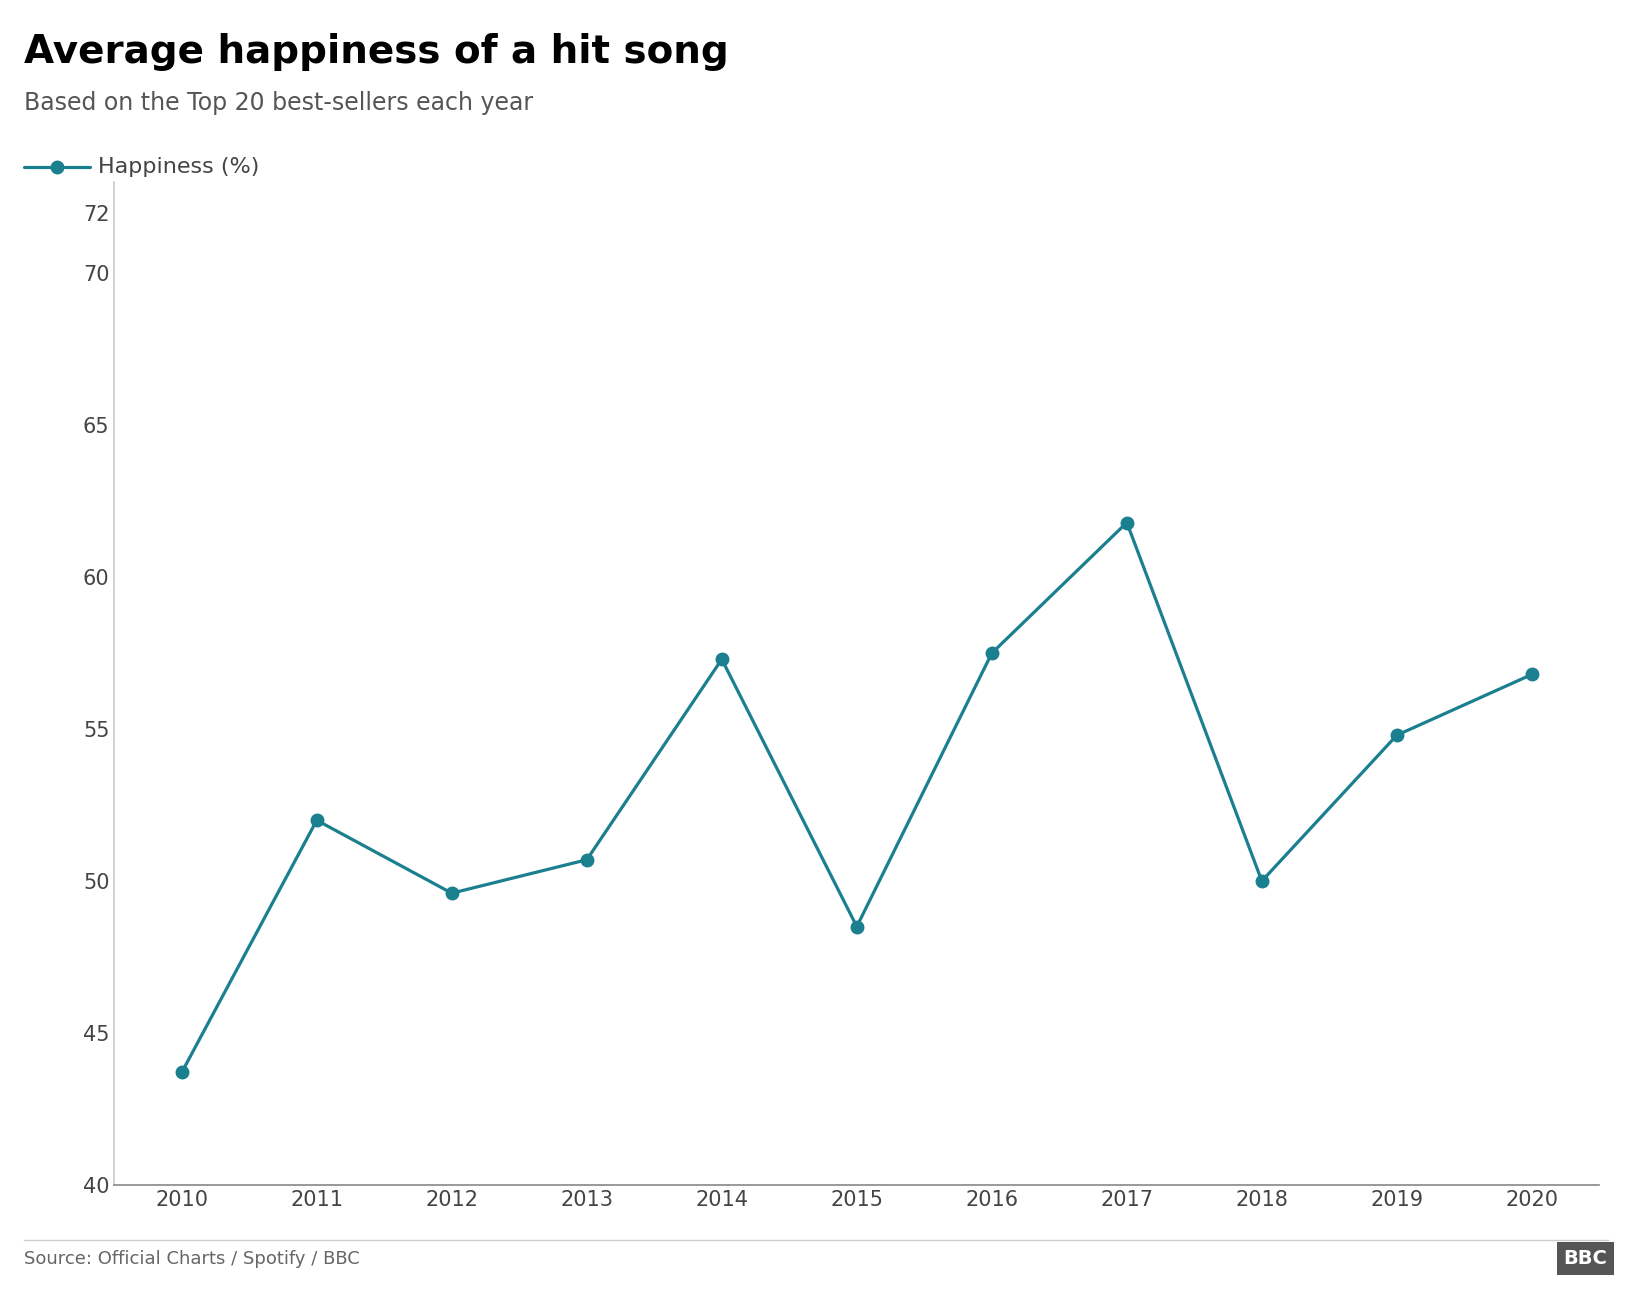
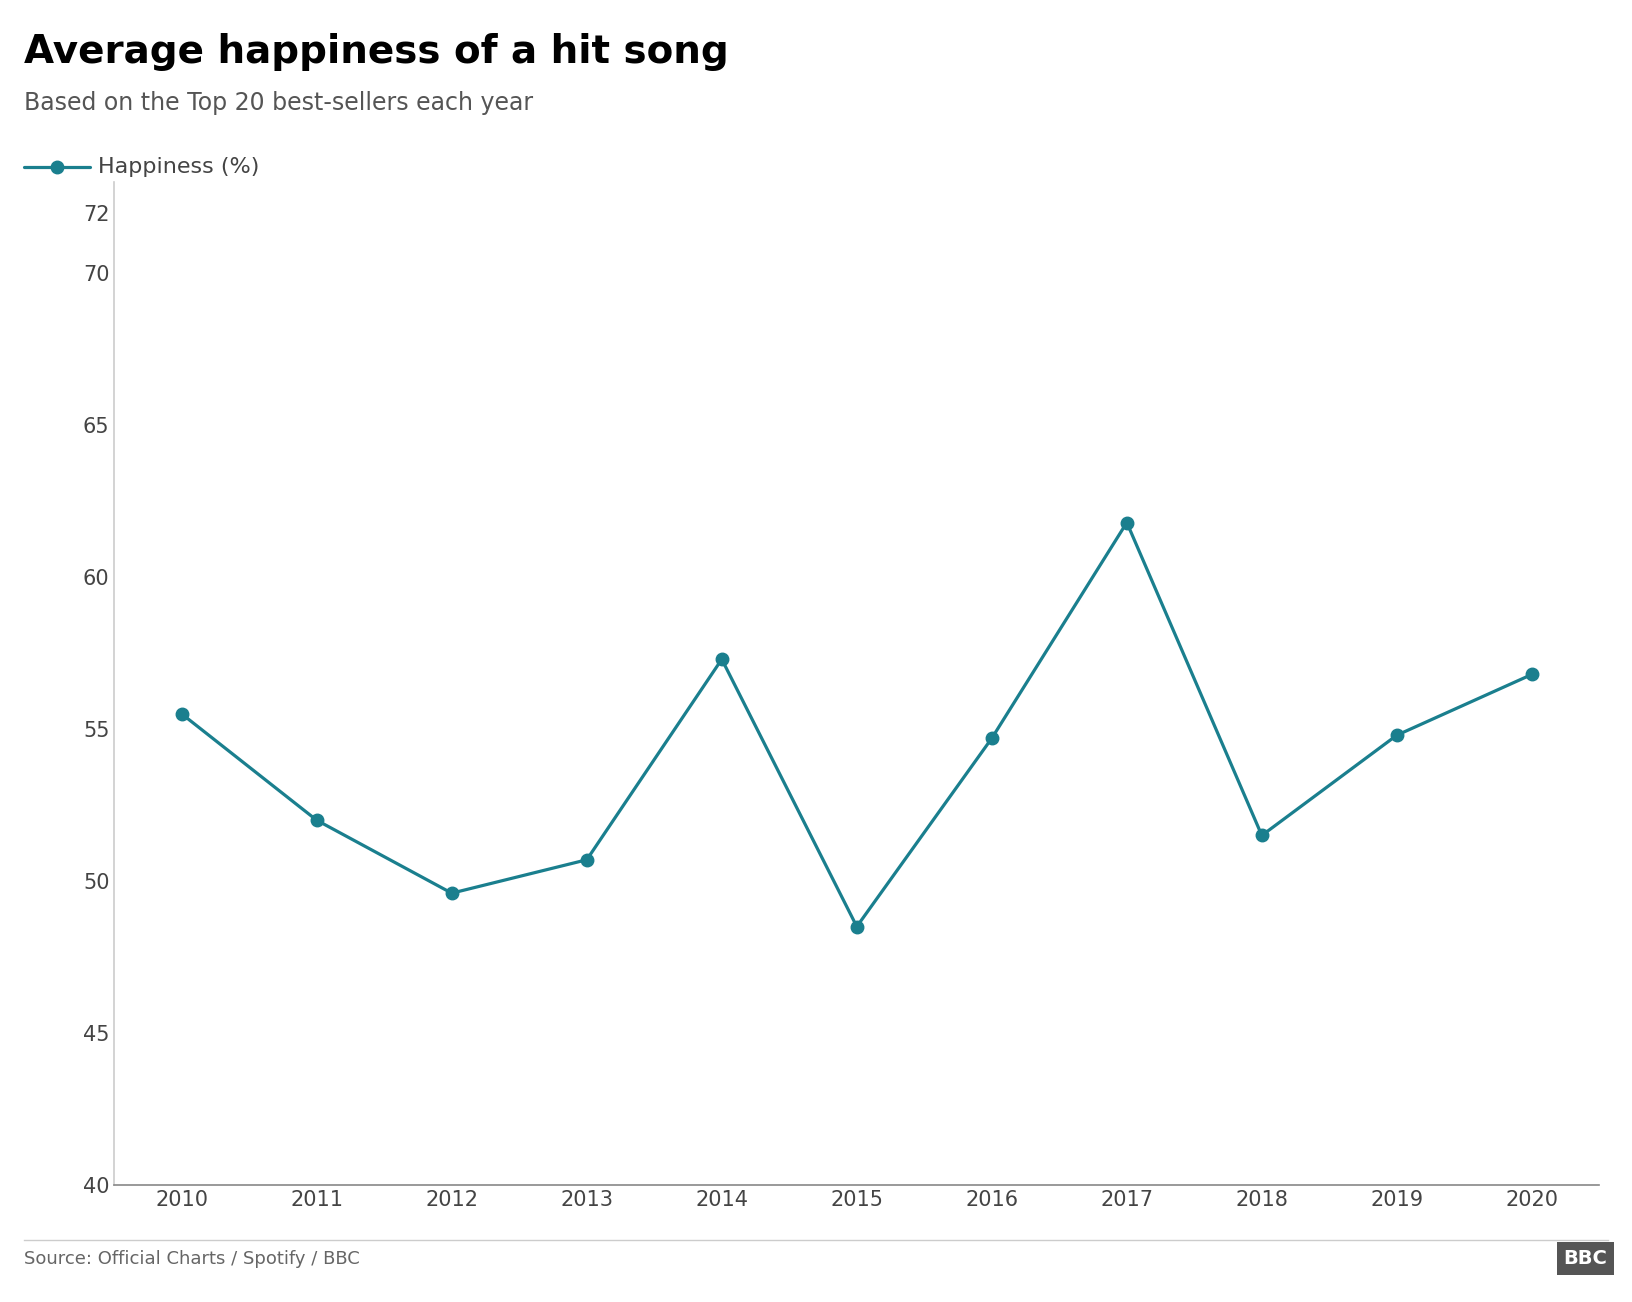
2010: 43.7 -> 55.5
2016: 57.5 -> 54.7
2018: 50.0 -> 51.5
